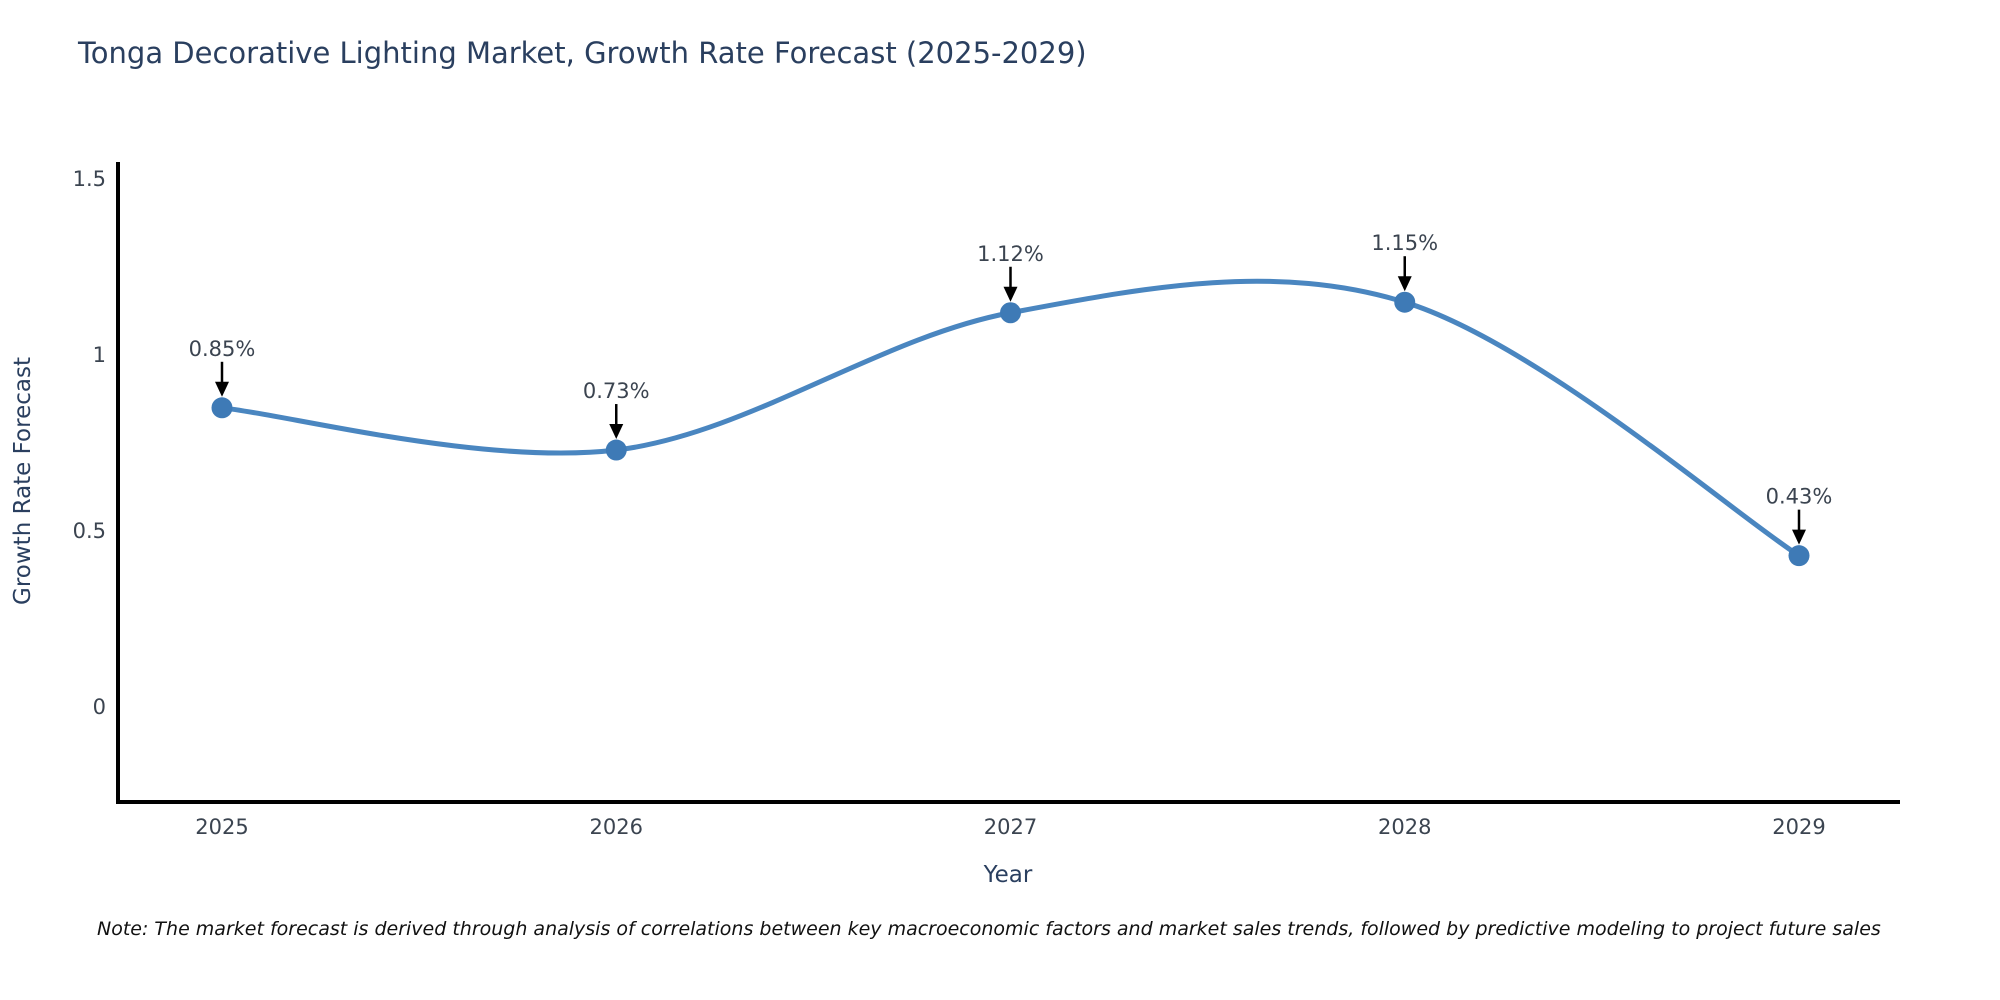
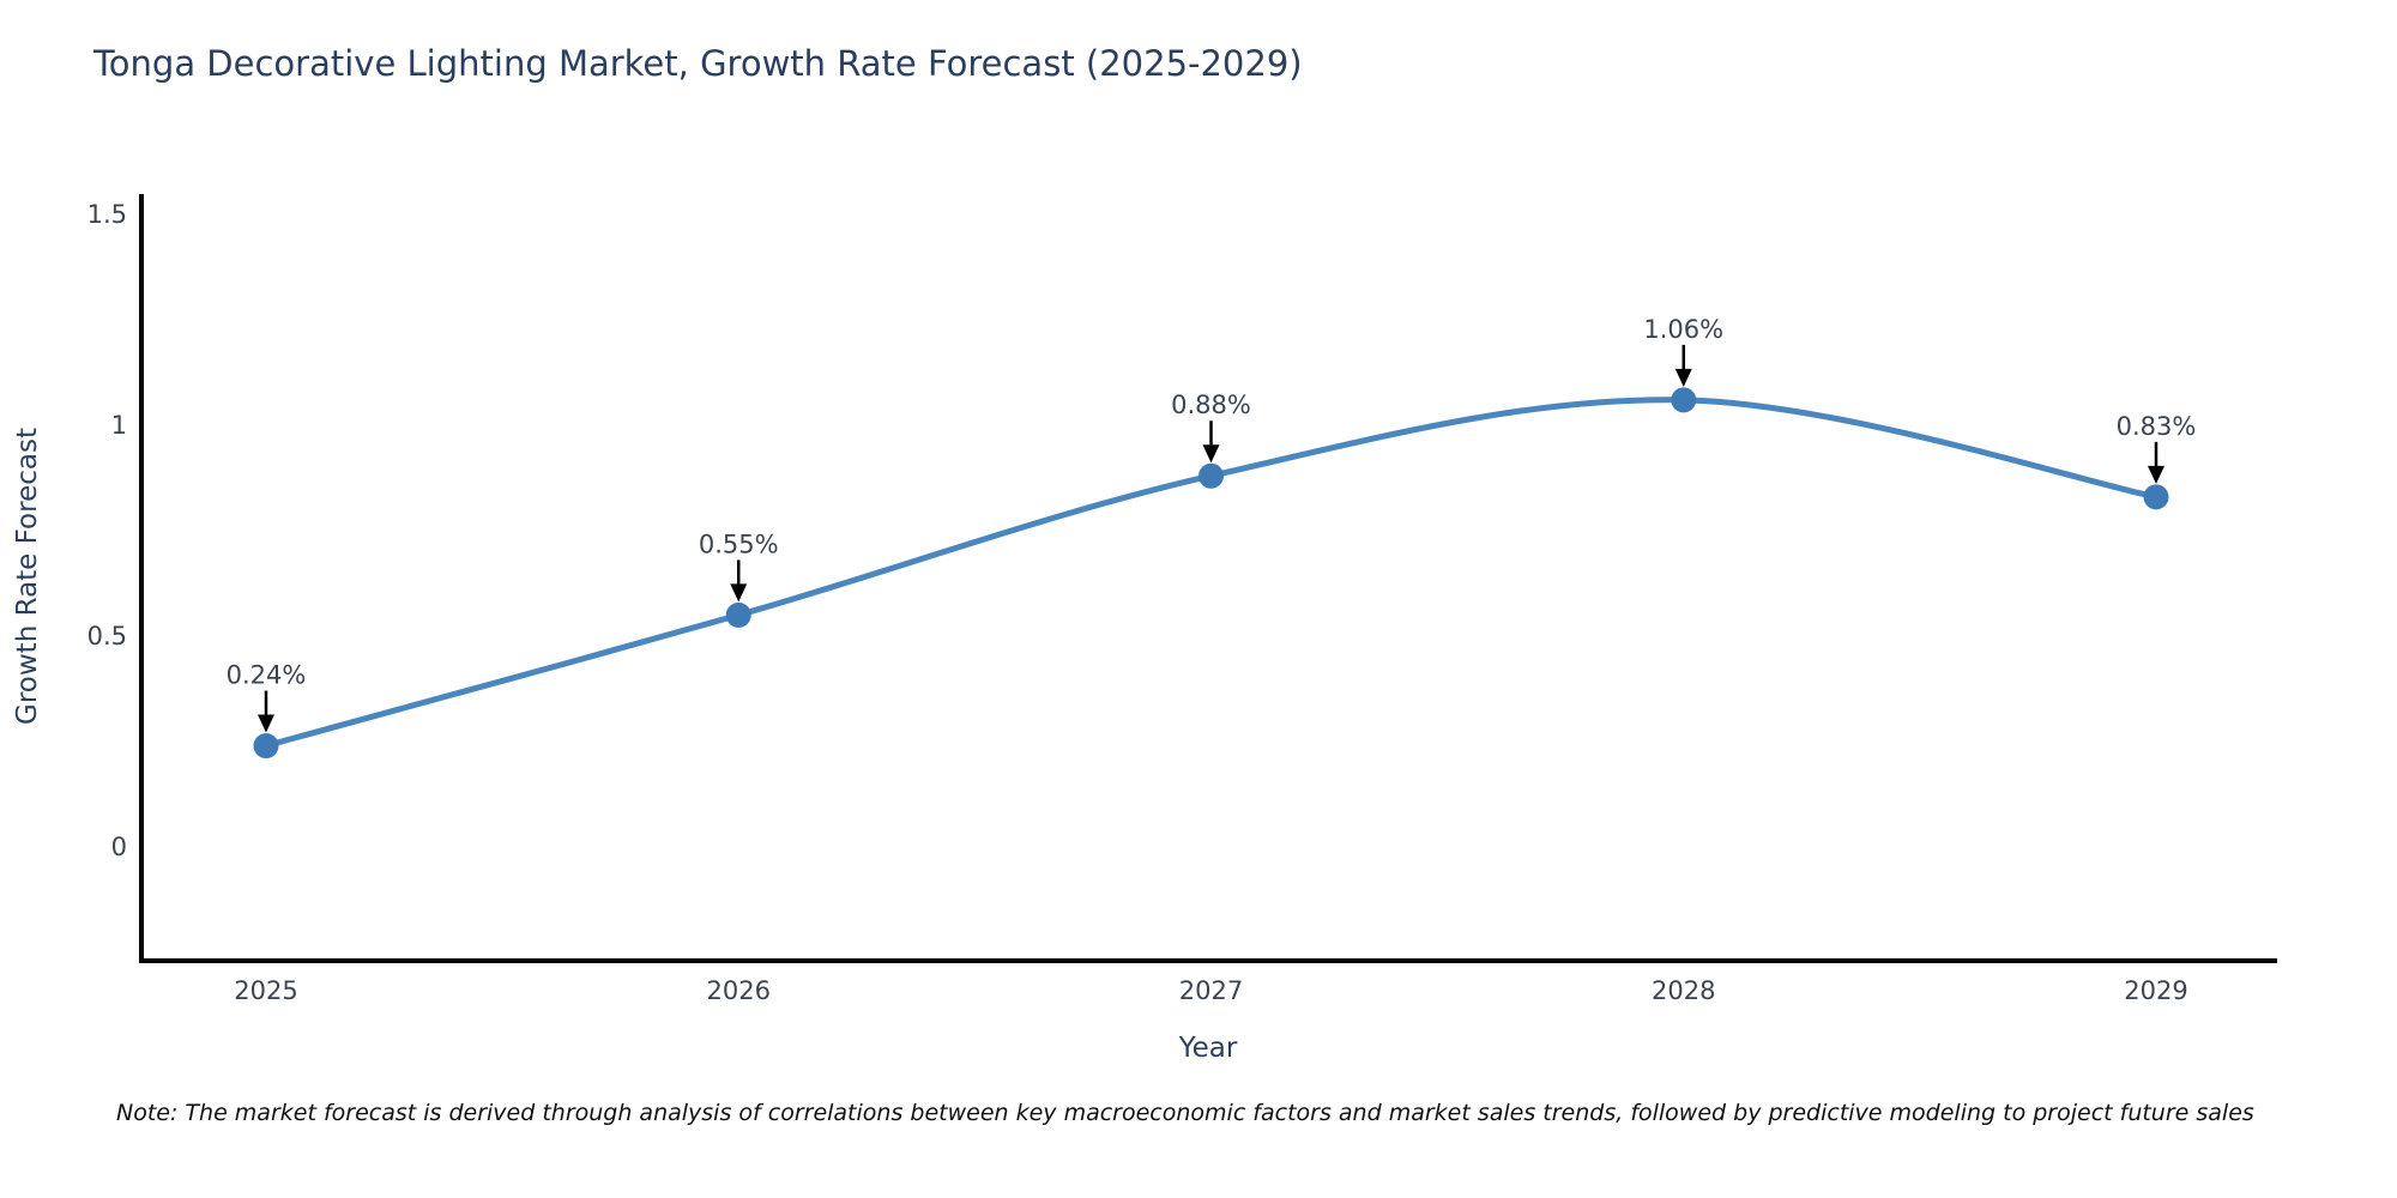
2025: 0.85% -> 0.24%
2026: 0.73% -> 0.55%
2027: 1.12% -> 0.88%
2028: 1.15% -> 1.06%
2029: 0.43% -> 0.83%
